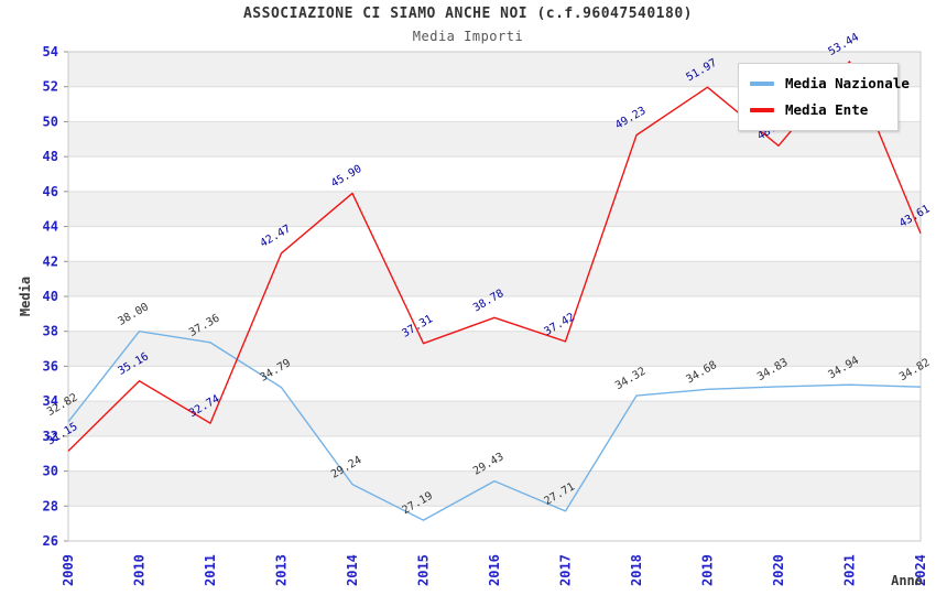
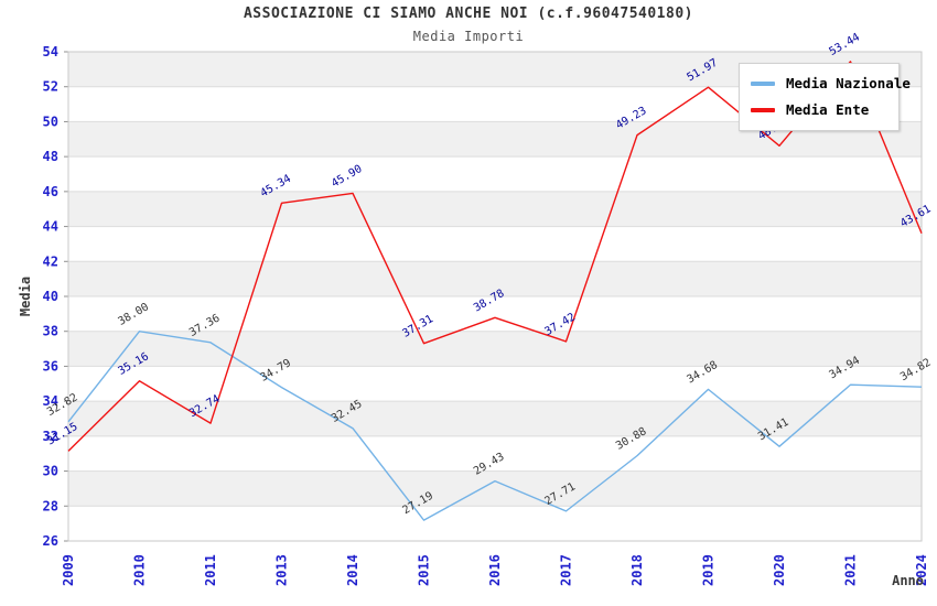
Media Ente/2013: 42.47 -> 45.34
Media Nazionale/2014: 29.24 -> 32.45
Media Nazionale/2018: 34.32 -> 30.88
Media Nazionale/2020: 34.83 -> 31.41
